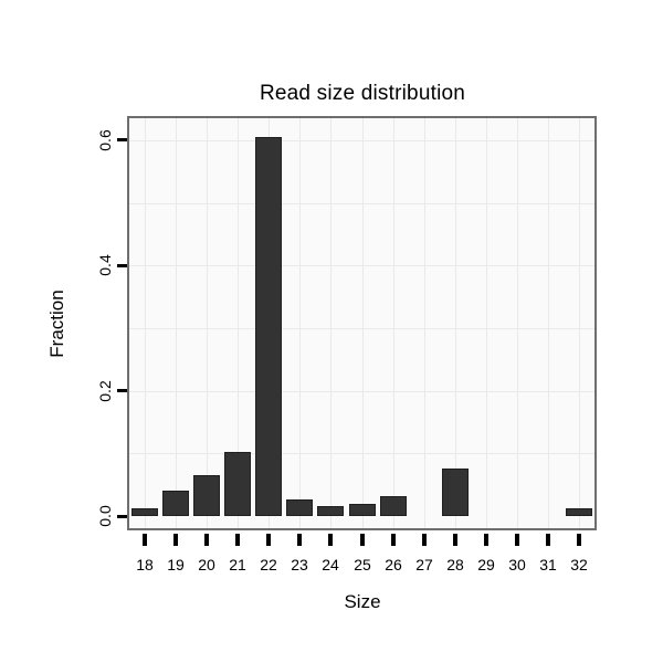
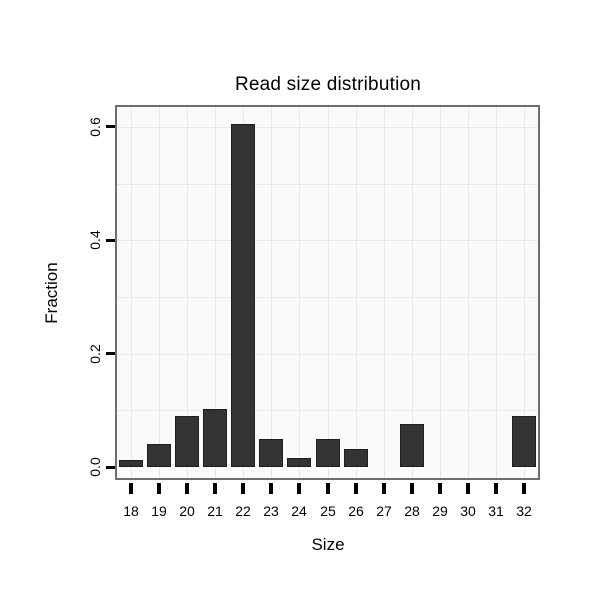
20: 0.07 -> 0.09
23: 0.03 -> 0.05
25: 0.02 -> 0.05
32: 0.01 -> 0.09
